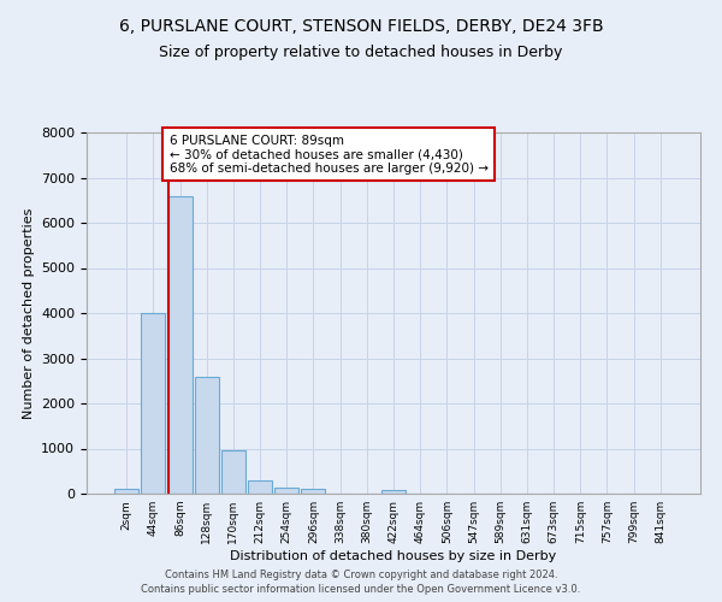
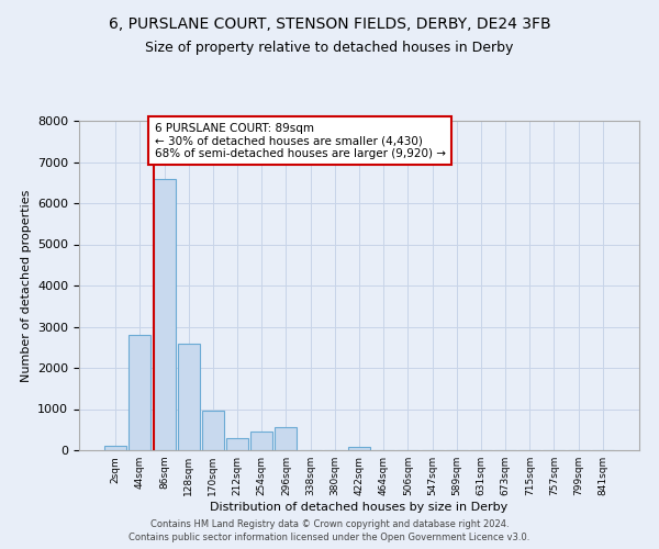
44sqm: 4000 -> 2800
254sqm: 130 -> 450
296sqm: 100 -> 550
